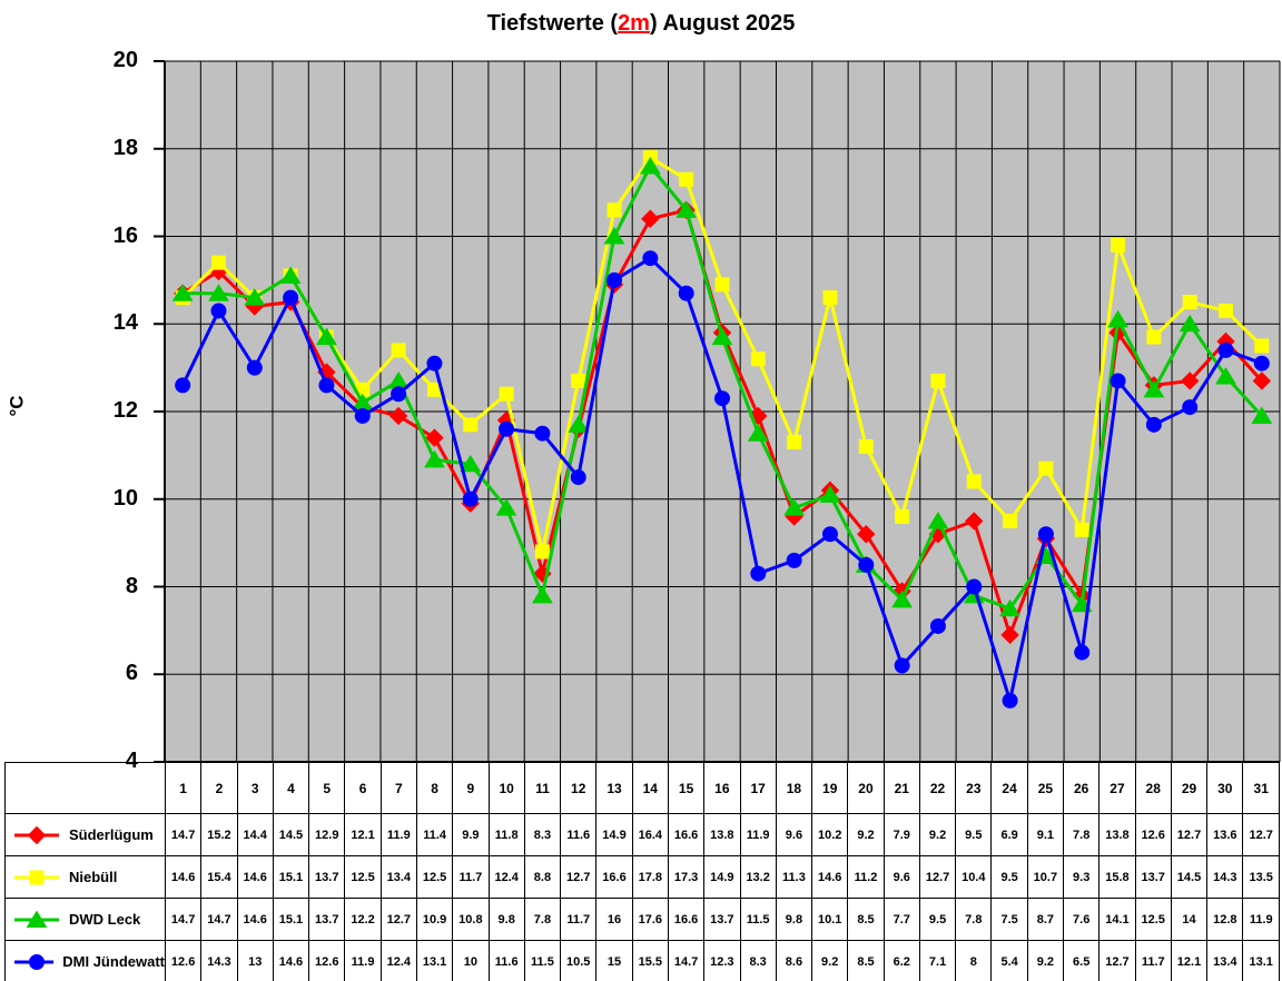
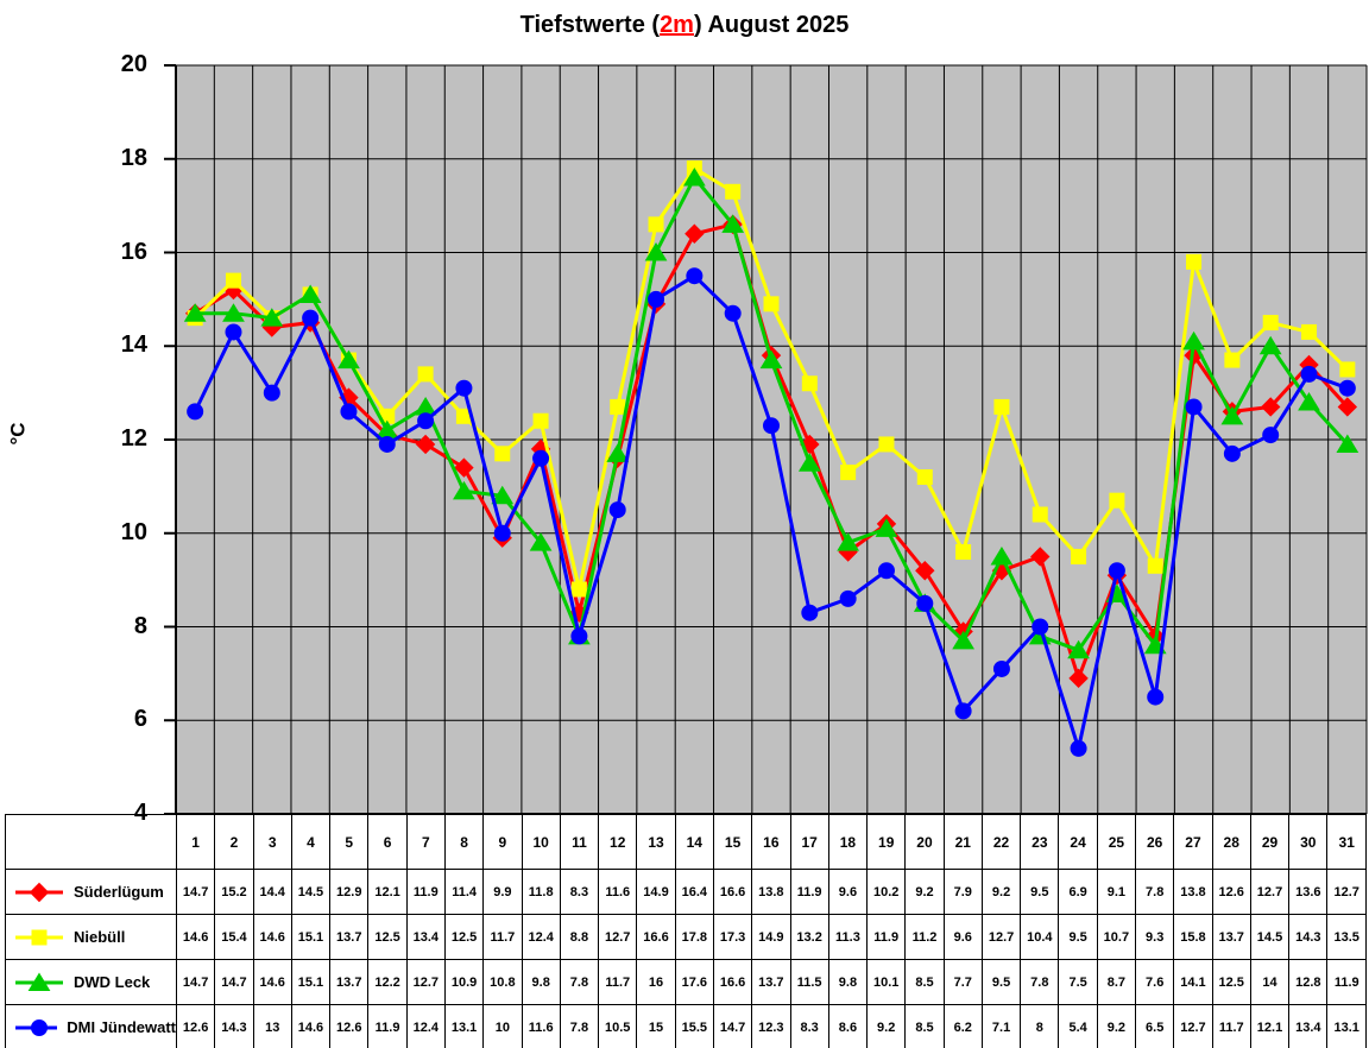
DMI Jündewatt/11: 11.5 -> 7.8
Niebüll/19: 14.6 -> 11.9
